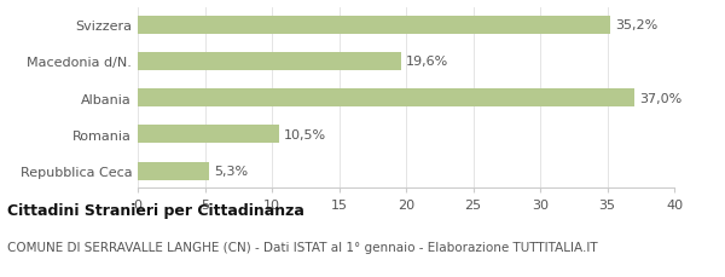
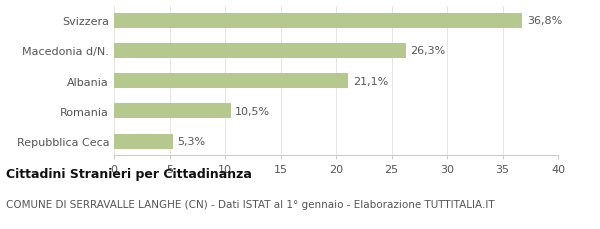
Svizzera: 35,2% -> 36,8%
Macedonia d/N.: 19,6% -> 26,3%
Albania: 37,0% -> 21,1%
